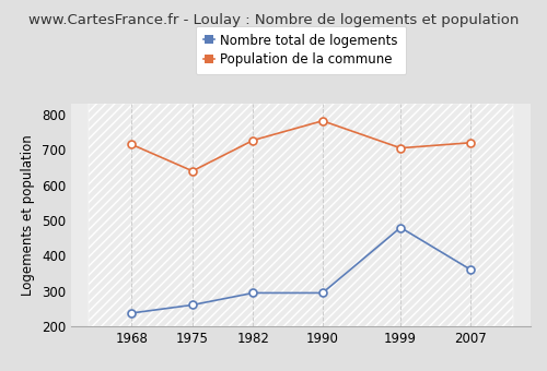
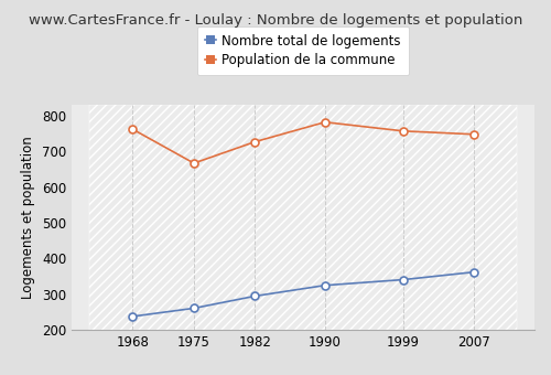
Population de la commune/1968: 715 -> 762
Population de la commune/1975: 640 -> 667
Nombre total de logements/1990: 295 -> 325
Nombre total de logements/1999: 480 -> 341
Population de la commune/1999: 705 -> 757
Population de la commune/2007: 720 -> 748
